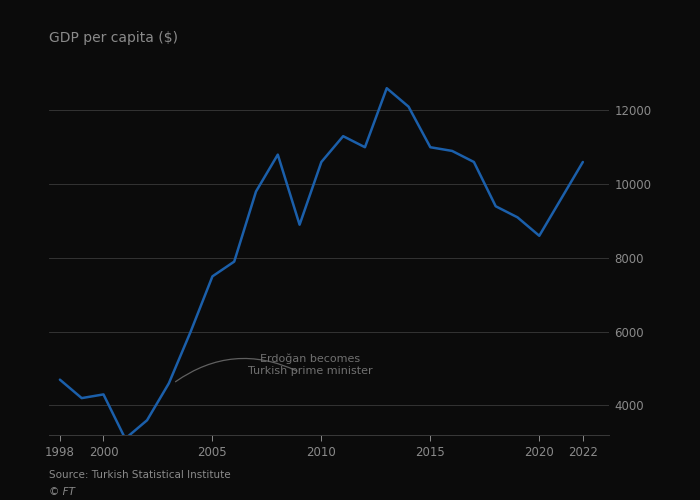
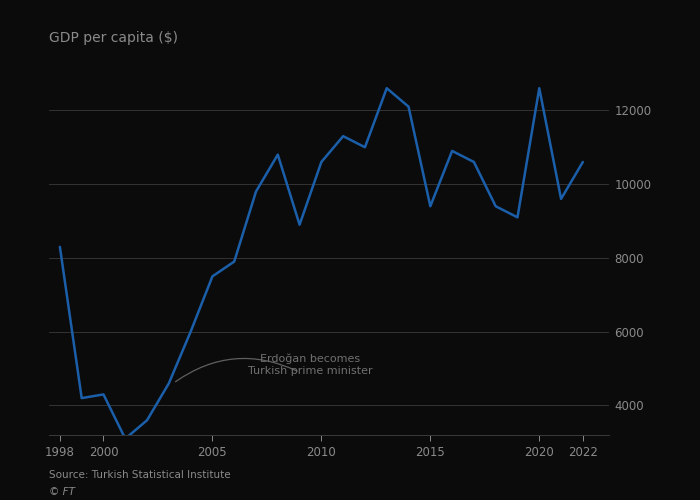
1998: 4700 -> 8300
2015: 11000 -> 9400
2020: 8600 -> 12600
